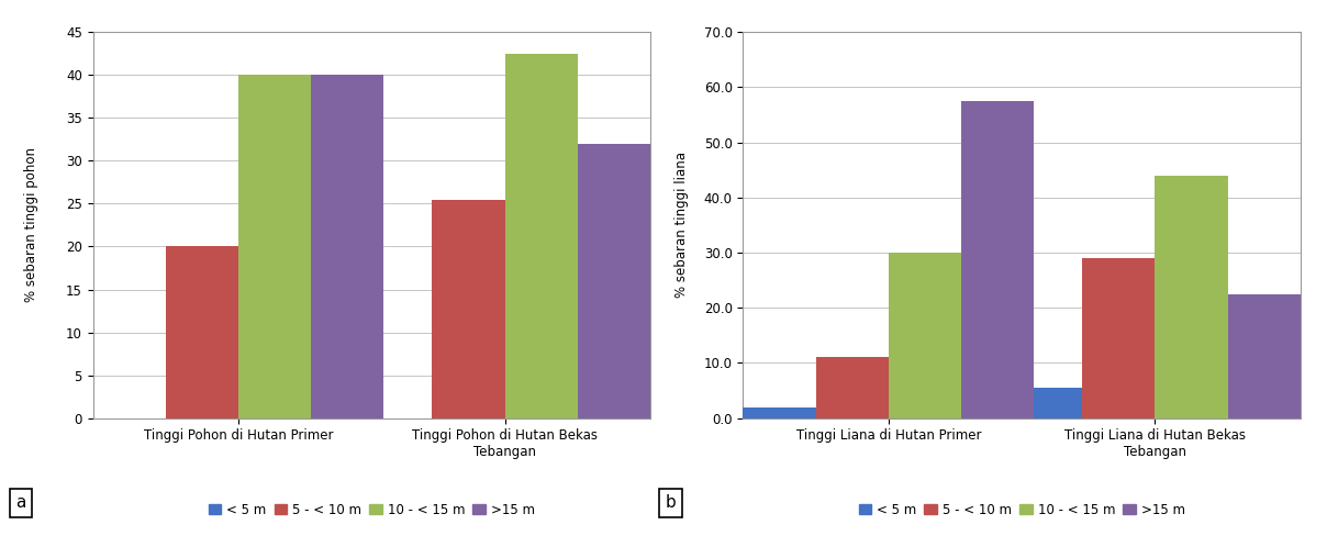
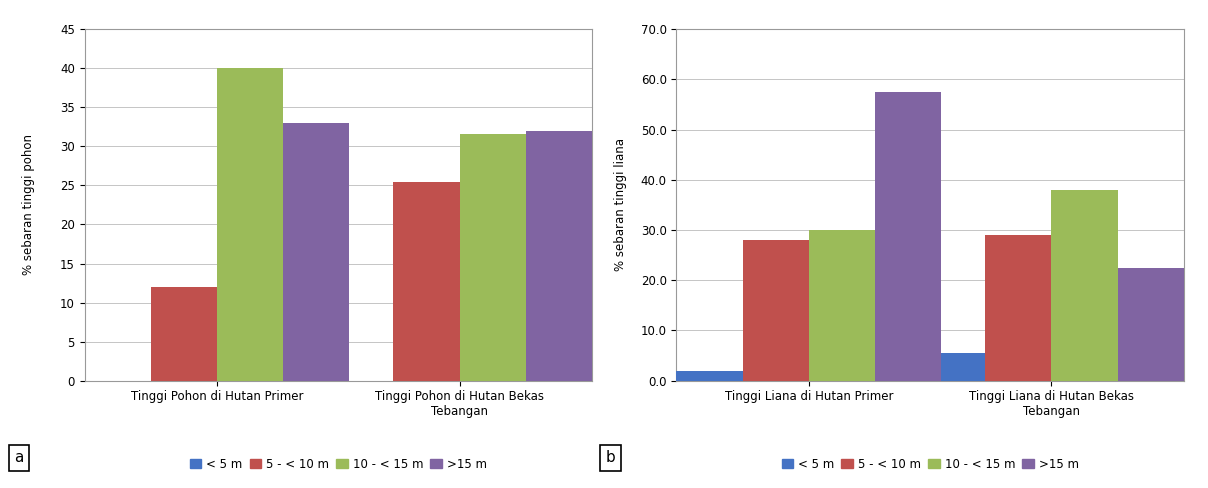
5 - < 10 m/Tinggi Pohon di Hutan Primer: 20.0 -> 12.0
>15 m/Tinggi Pohon di Hutan Primer: 40 -> 33
10 - < 15 m/Tinggi Pohon di Hutan Bekas Tebangan: 42.5 -> 31.6
5 - < 10 m/Tinggi Liana di Hutan Primer: 11 -> 28
10 - < 15 m/Tinggi Liana di Hutan Bekas Tebangan: 44 -> 38
